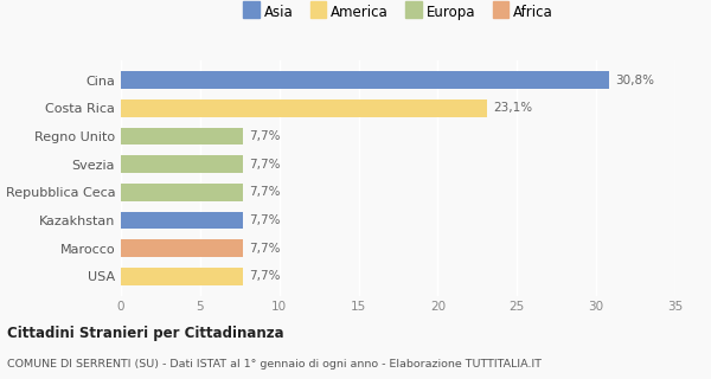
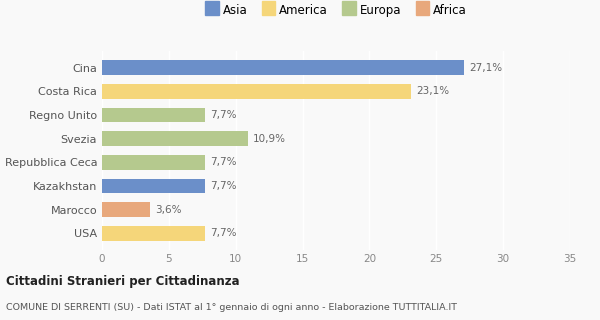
Cina: 30,8% -> 27,1%
Svezia: 7,7% -> 10,9%
Marocco: 7,7% -> 3,6%
